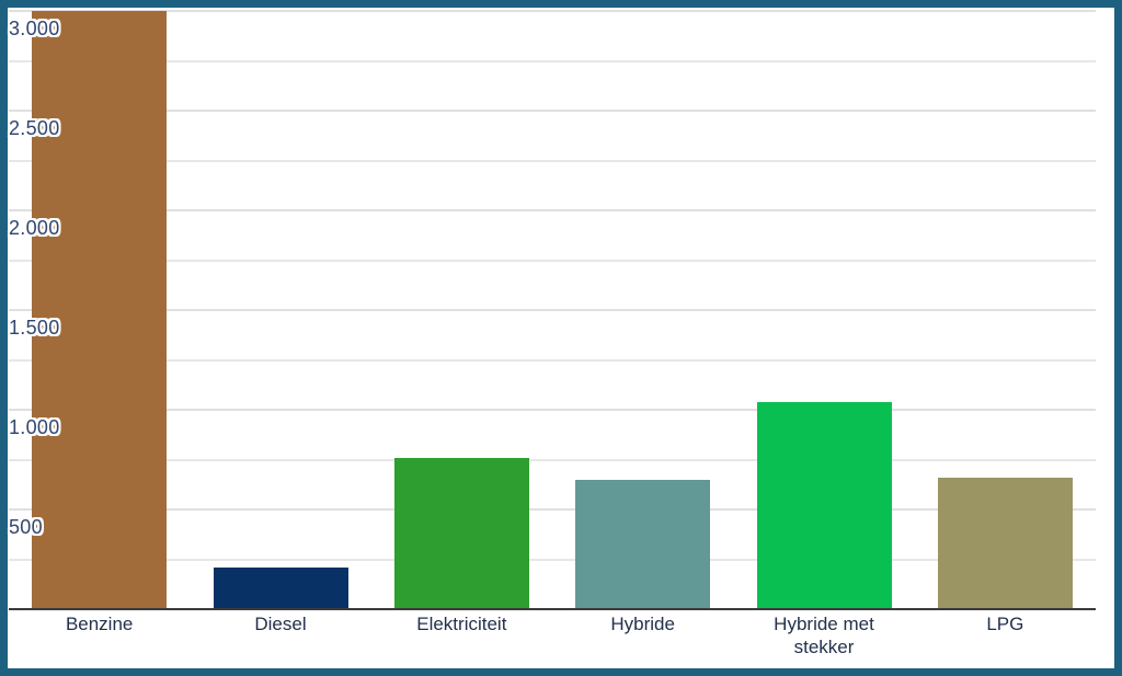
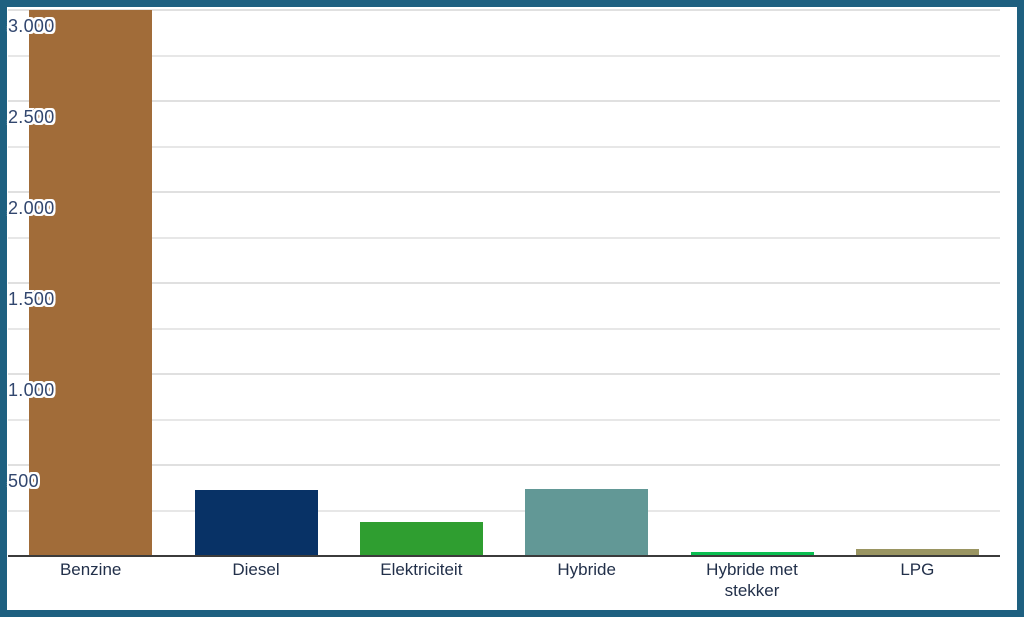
Diesel: 210 -> 360
Elektriciteit: 760 -> 180
Hybride: 650 -> 370
Hybride met stekker: 1040 -> 20
LPG: 660 -> 40
